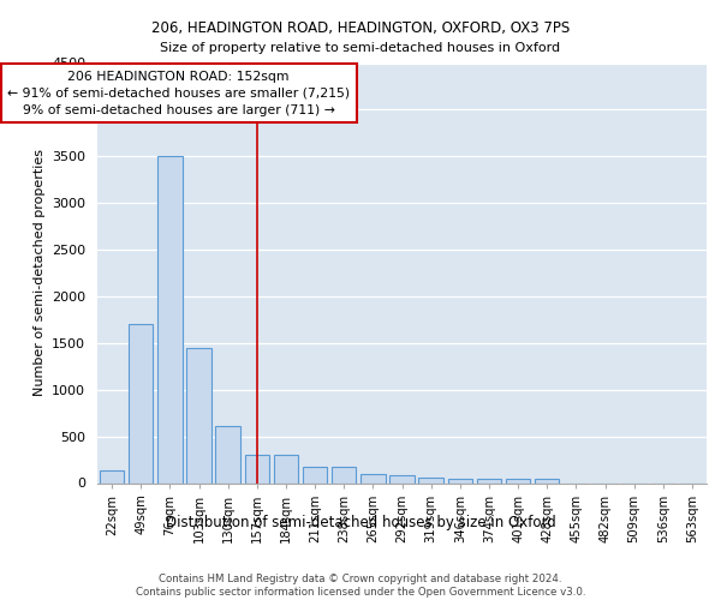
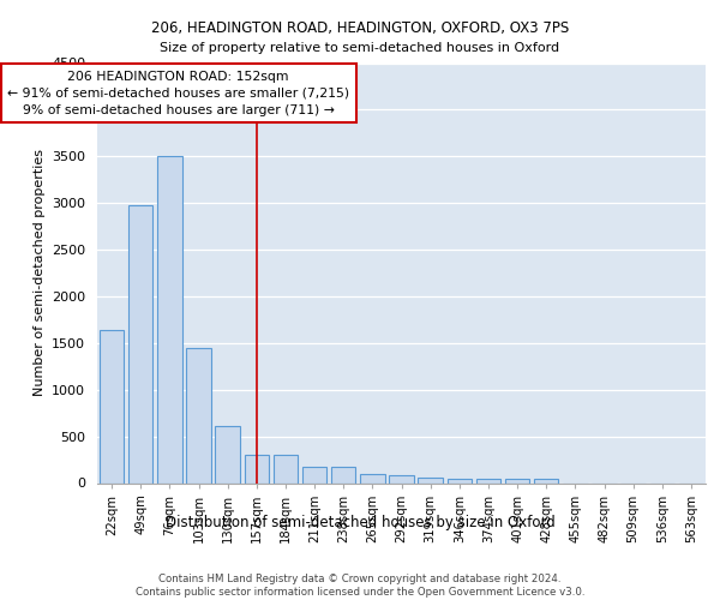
22sqm: 130 -> 1640
49sqm: 1700 -> 2980
